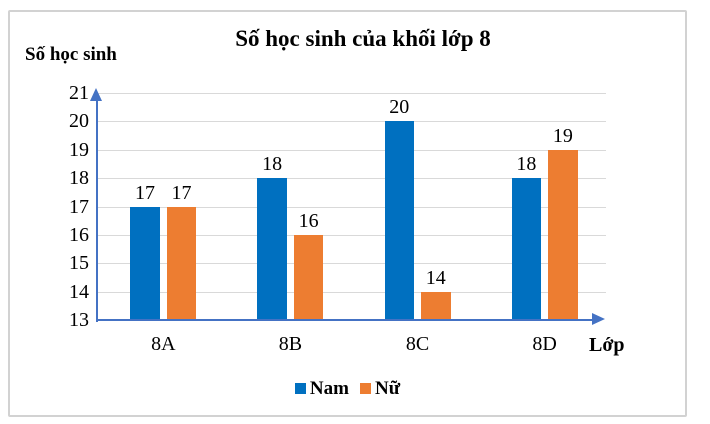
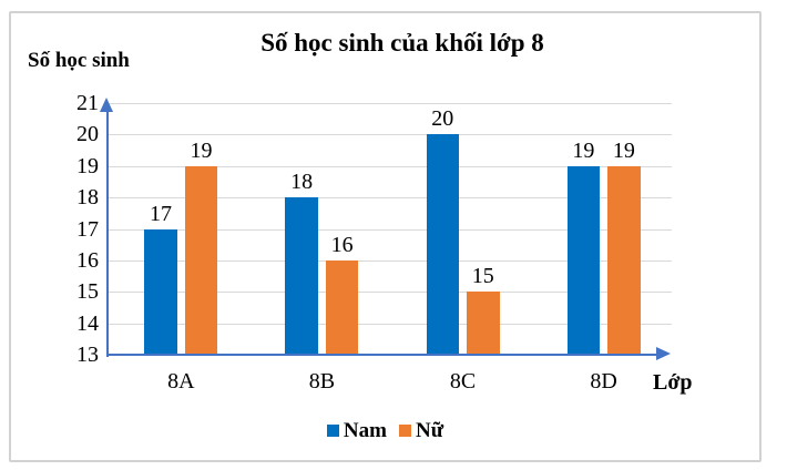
Nữ/8A: 17 -> 19
Nữ/8C: 14 -> 15
Nam/8D: 18 -> 19
